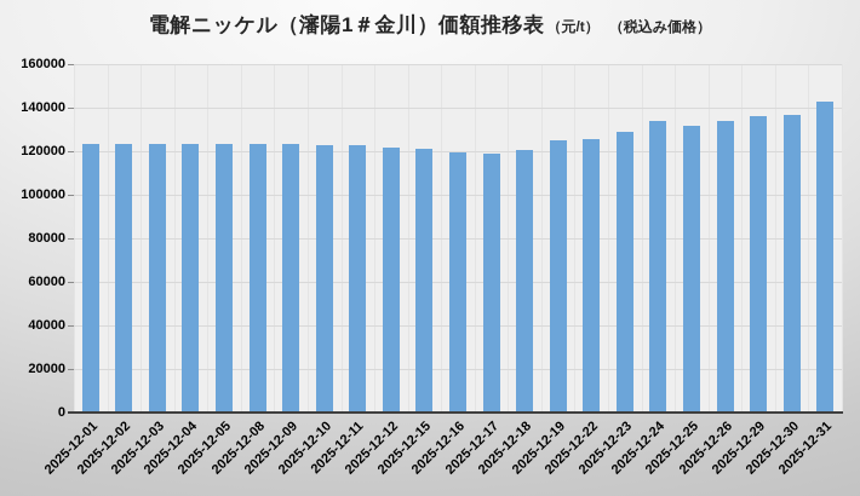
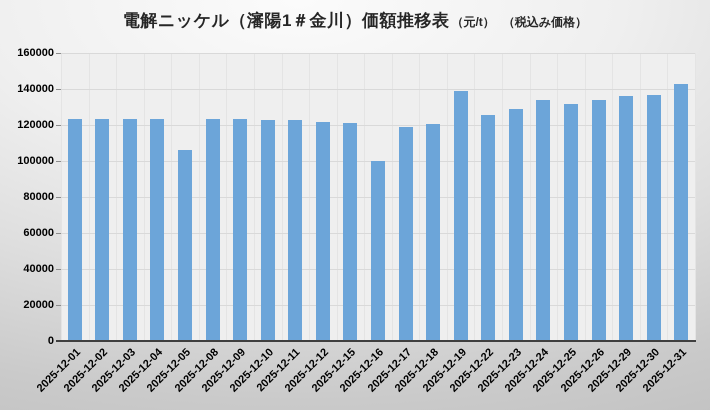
2025-12-05: 123000 -> 106000
2025-12-16: 119000 -> 100000
2025-12-19: 125000 -> 139000
